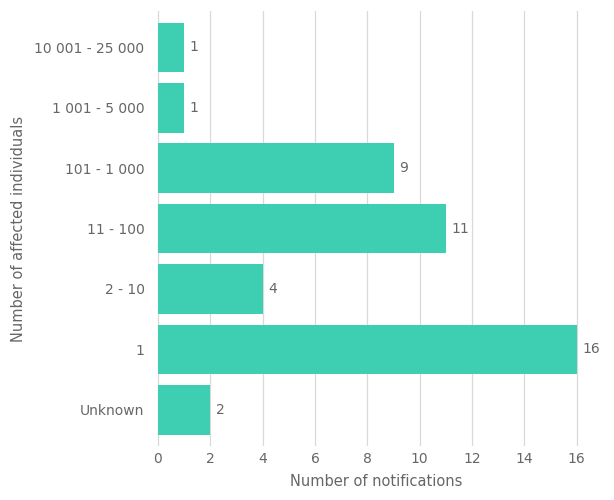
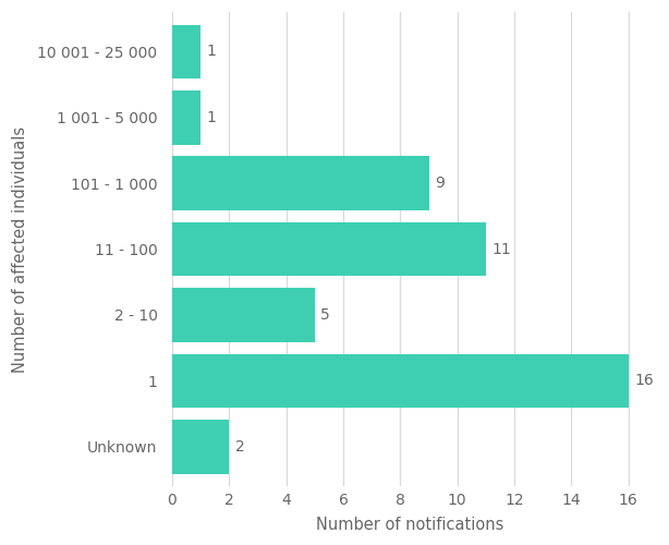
2 - 10: 4 -> 5
